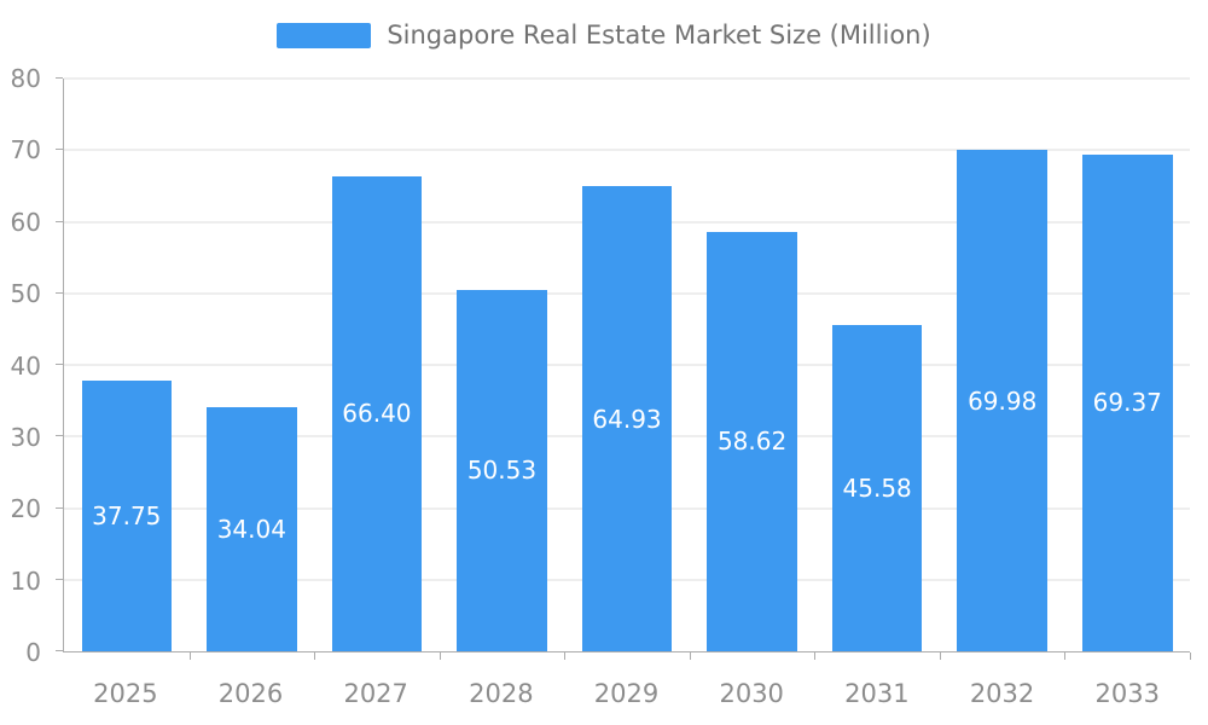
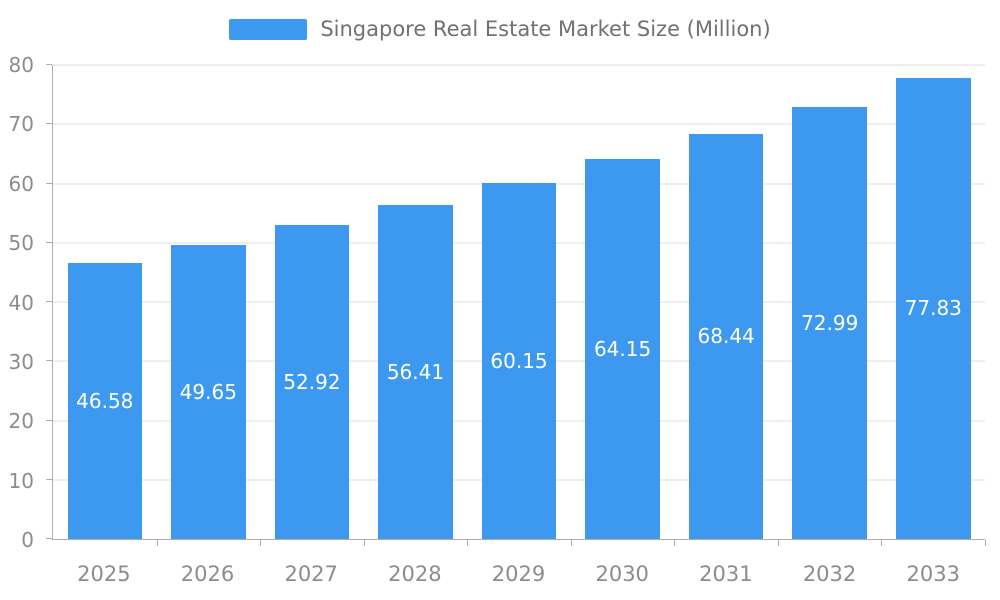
2025: 37.75 -> 46.58
2026: 34.04 -> 49.65
2027: 66.40 -> 52.92
2028: 50.53 -> 56.41
2029: 64.93 -> 60.15
2030: 58.62 -> 64.15
2031: 45.58 -> 68.44
2032: 69.98 -> 72.99
2033: 69.37 -> 77.83
